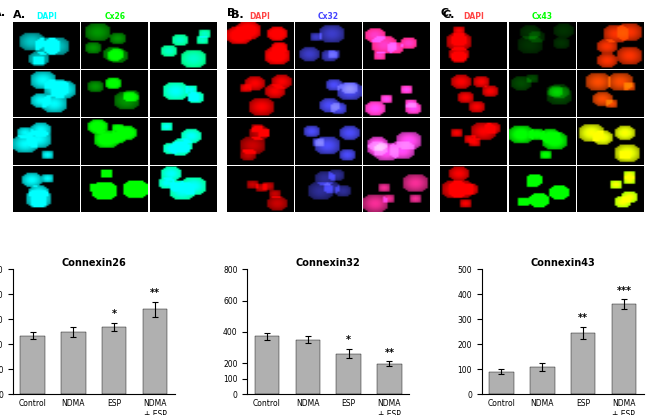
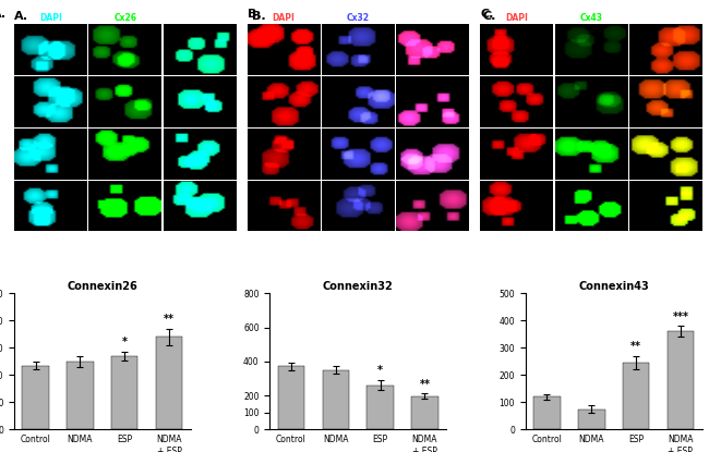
Connexin43/Control: 90 -> 120
Connexin43/NDMA: 110 -> 75
